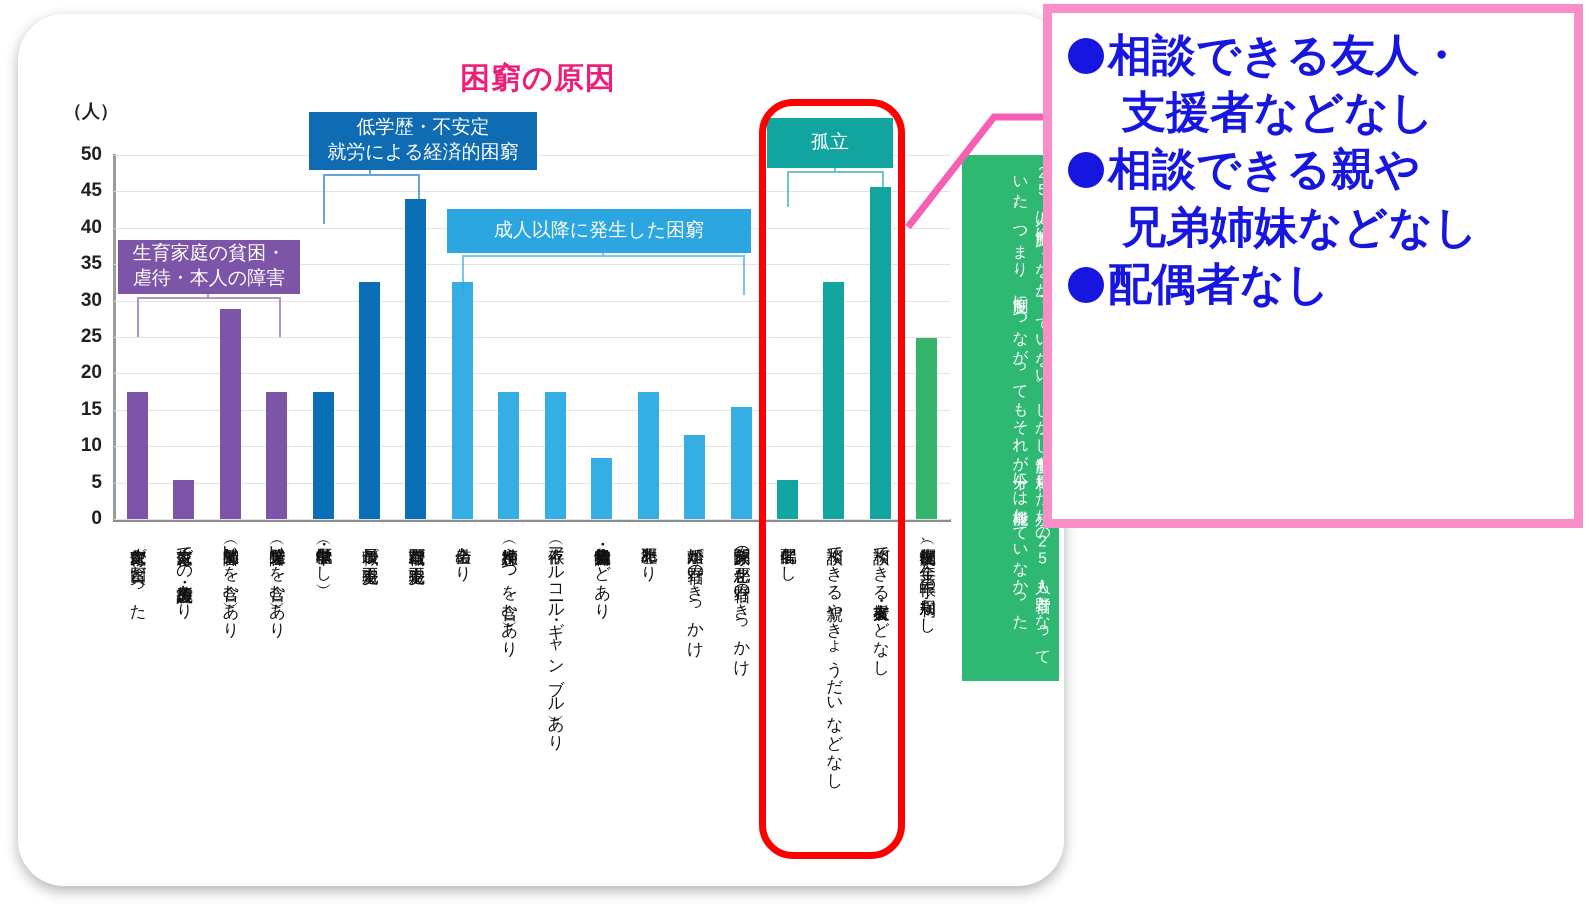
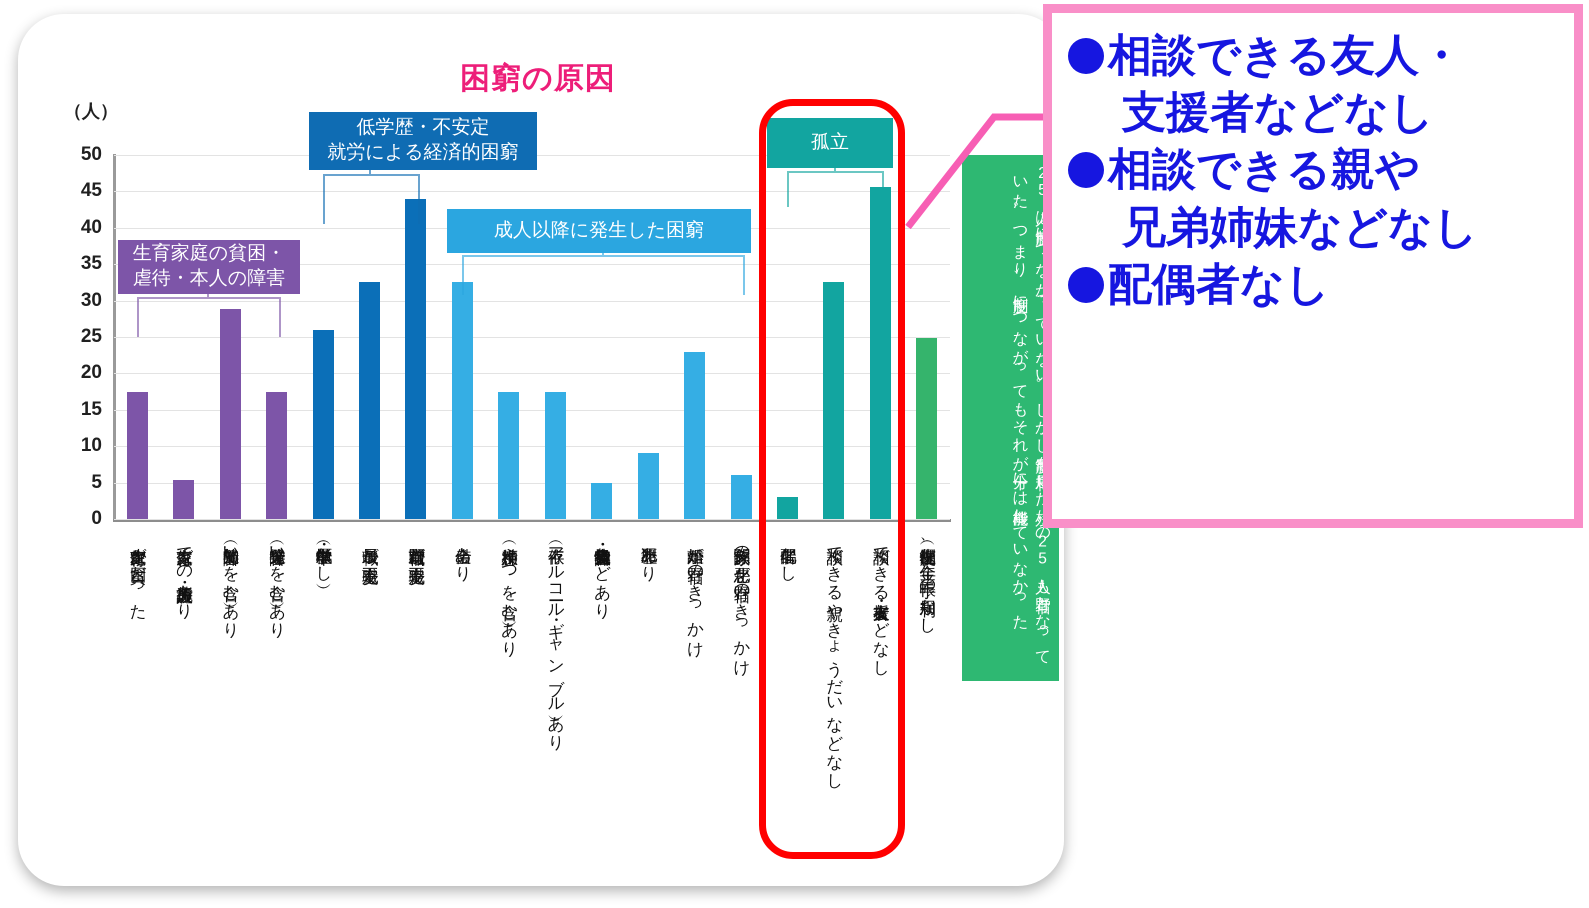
低学歴（中学卒・学歴なし）: 18 -> 26
身体障害・大病・大怪我などあり: 8 -> 5
犯罪歴あり: 18 -> 9
離婚が野宿のきっかけ: 12 -> 23
家族関係の悪化が野宿のきっかけ: 15 -> 6
配偶者なし: 5 -> 3
